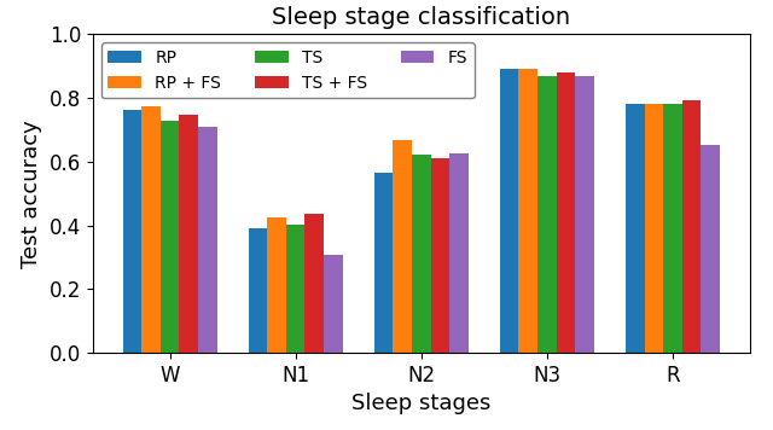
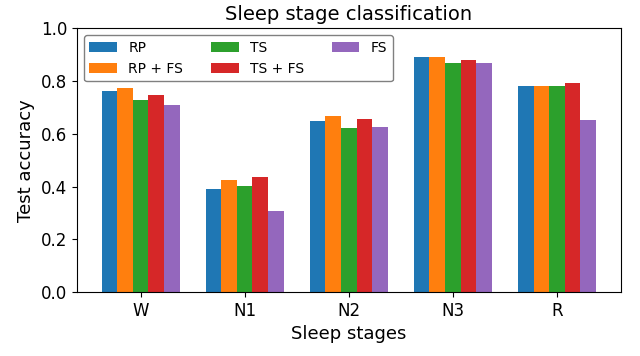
RP/N2: 0.565 -> 0.648
TS + FS/N2: 0.610 -> 0.655
